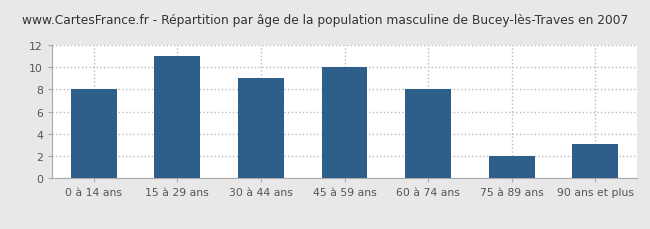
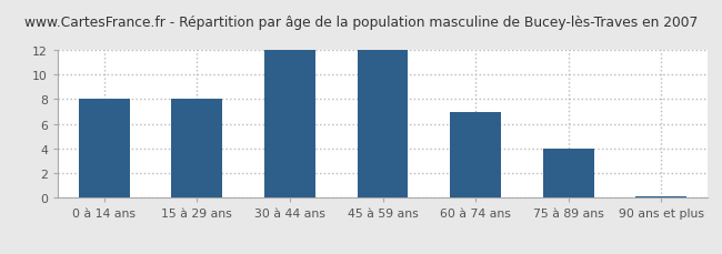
15 à 29 ans: 11.0 -> 8.0
30 à 44 ans: 9.0 -> 12.0
45 à 59 ans: 10.0 -> 12.0
60 à 74 ans: 8.0 -> 7.0
75 à 89 ans: 2.0 -> 4.0
90 ans et plus: 3.1 -> 0.1
